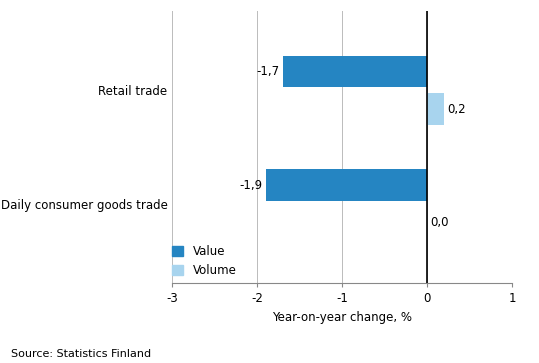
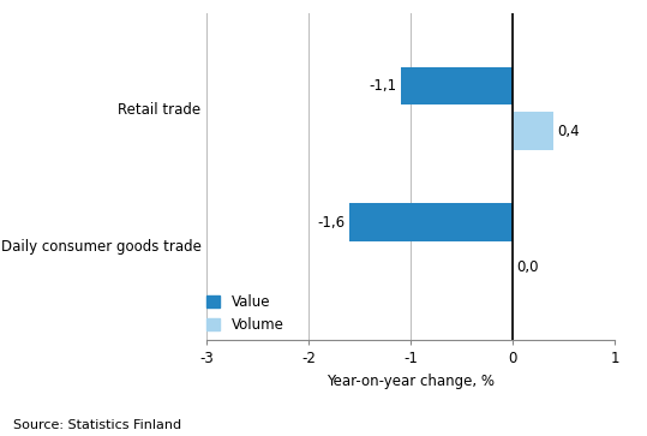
Value/Retail trade: -1,7 -> -1,1
Volume/Retail trade: 0,2 -> 0,4
Value/Daily consumer goods trade: -1,9 -> -1,6
